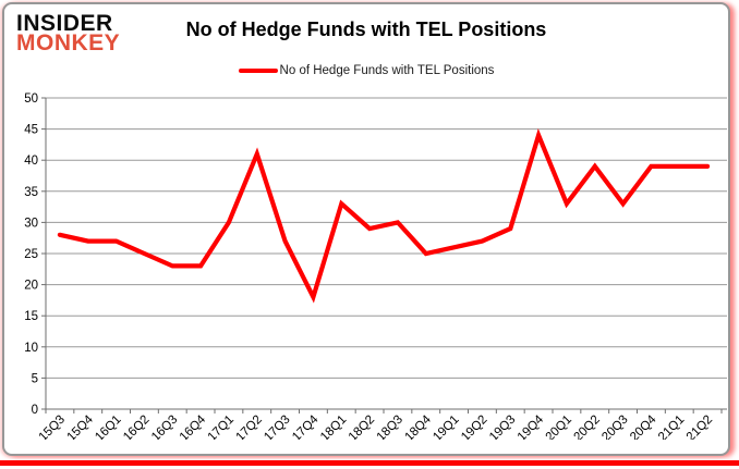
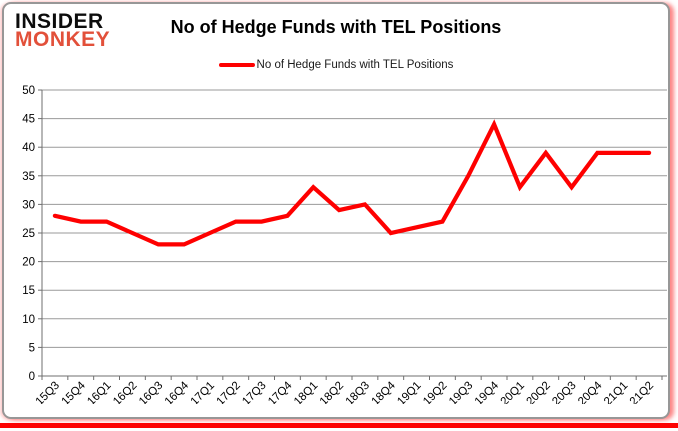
17Q1: 30 -> 25
17Q2: 41 -> 27
17Q4: 18 -> 28
19Q3: 29 -> 35
